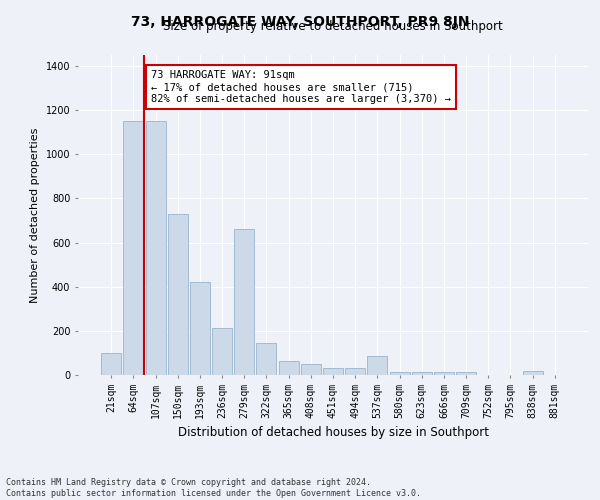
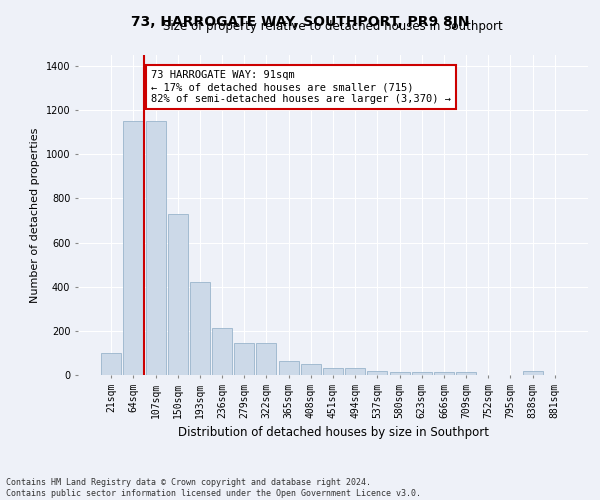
279sqm: 660 -> 145
537sqm: 85 -> 20
